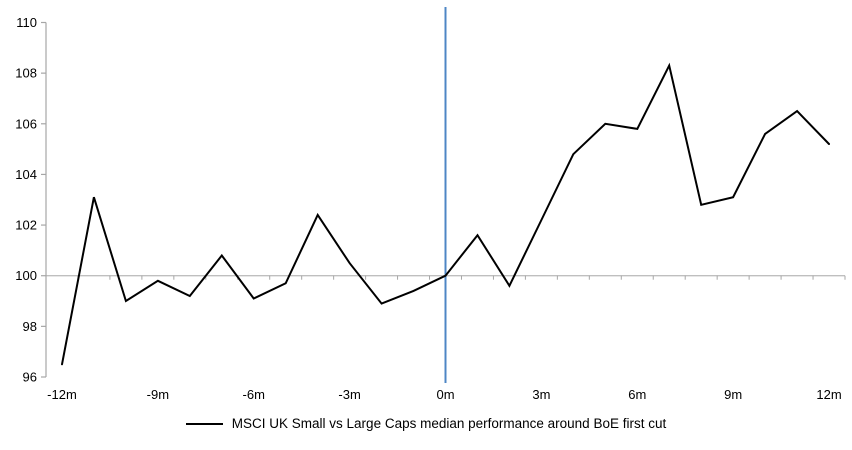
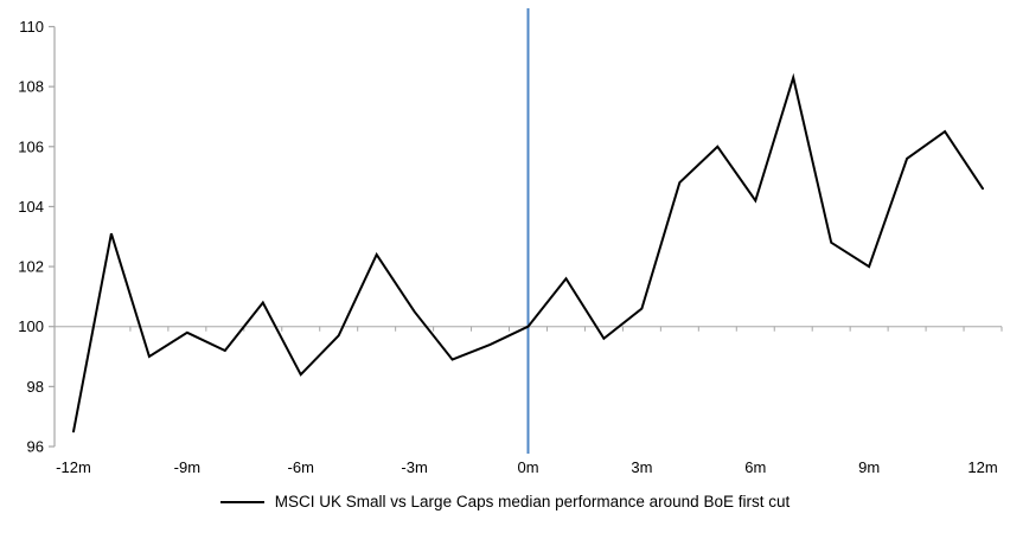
-6m: 99.1 -> 98.4
3m: 102.2 -> 100.6
6m: 105.8 -> 104.2
9m: 103.1 -> 102.0
12m: 105.2 -> 104.6
